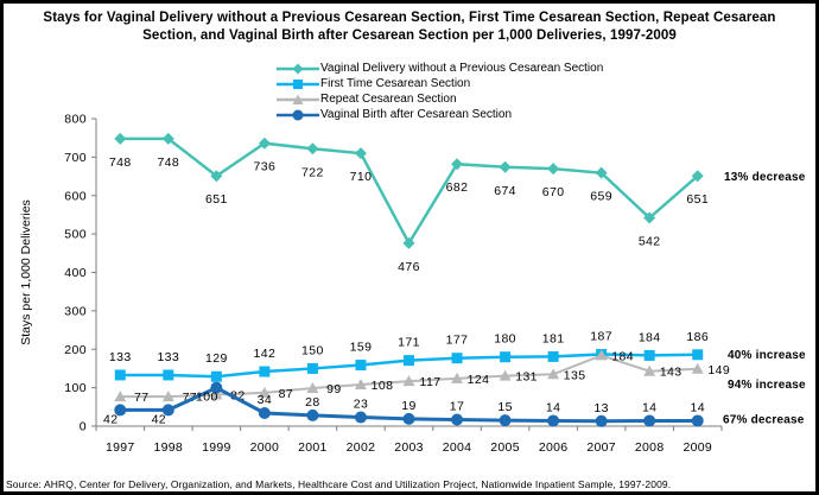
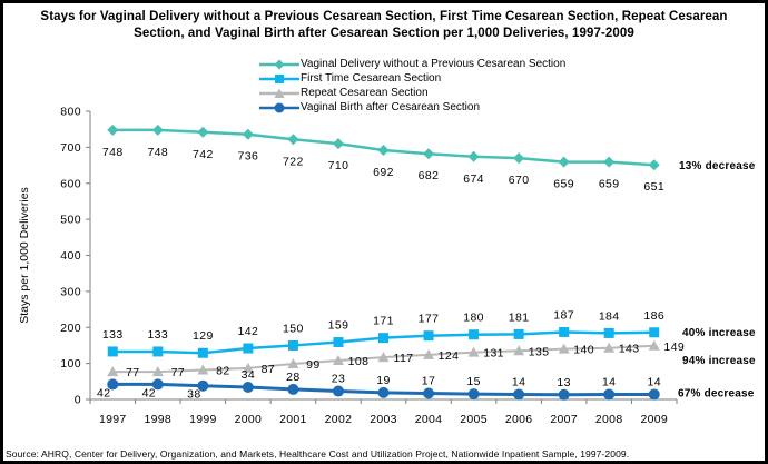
Vaginal Delivery without a Previous Cesarean Section/1999: 651 -> 742
Vaginal Birth after Cesarean Section/1999: 100 -> 38
Vaginal Delivery without a Previous Cesarean Section/2003: 476 -> 692
Repeat Cesarean Section/2007: 184 -> 140
Vaginal Delivery without a Previous Cesarean Section/2008: 542 -> 659
